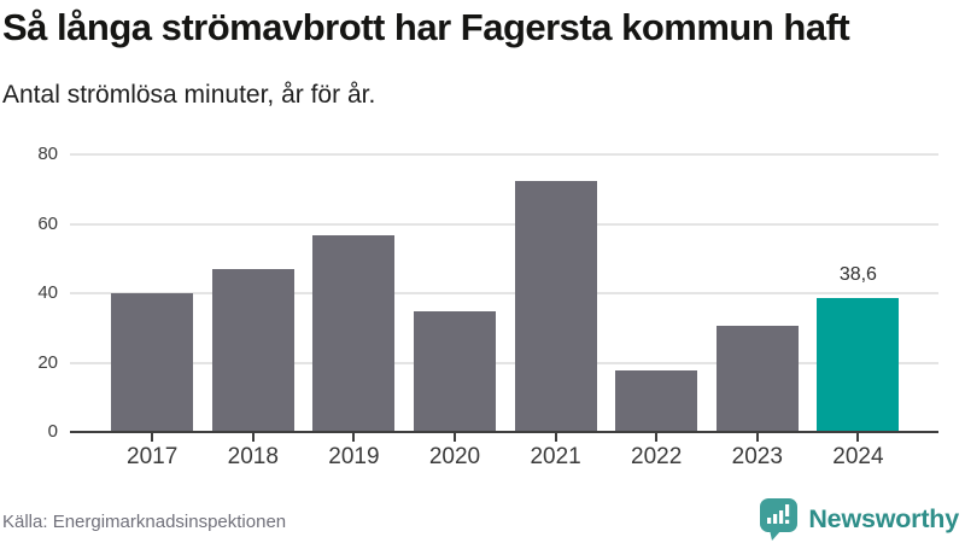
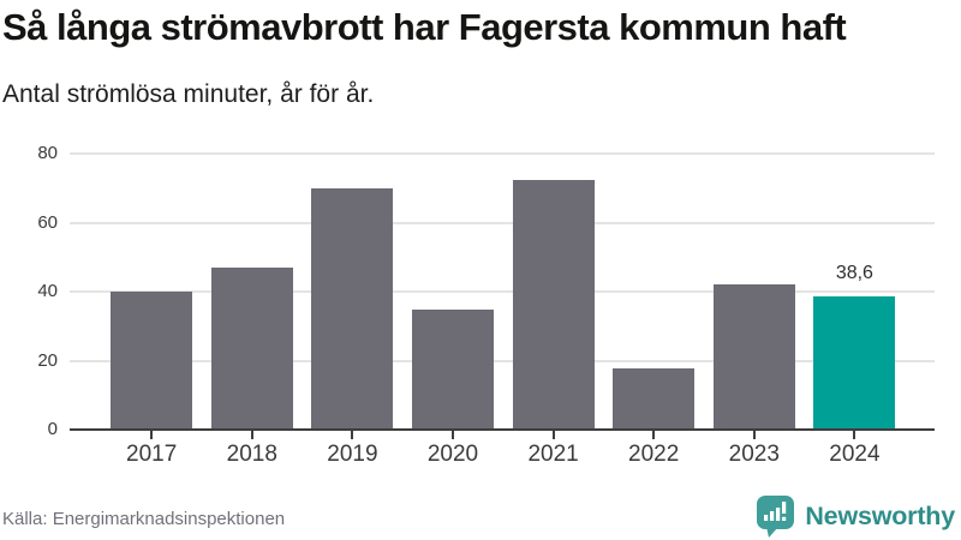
2019: 57 -> 70
2023: 31 -> 42
